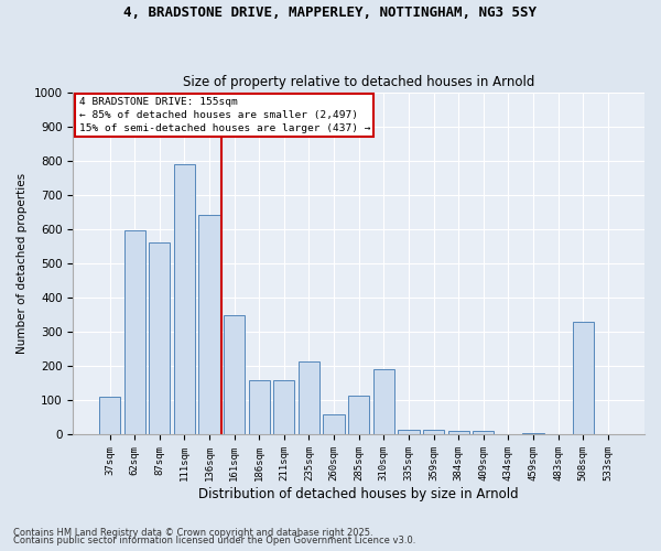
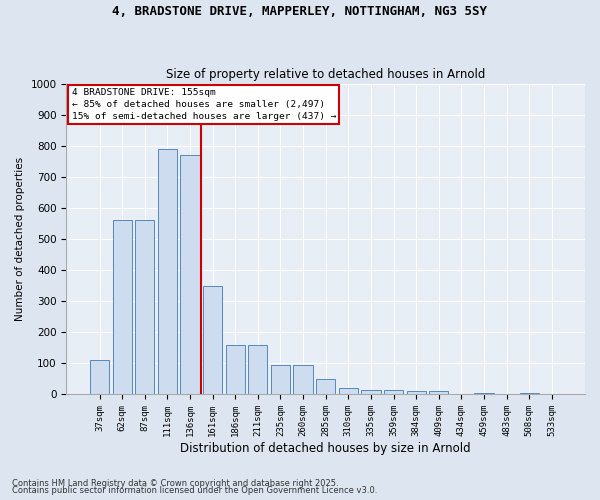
62sqm: 595 -> 560
136sqm: 640 -> 770
235sqm: 215 -> 95
260sqm: 60 -> 95
285sqm: 115 -> 50
310sqm: 190 -> 20
508sqm: 330 -> 5
